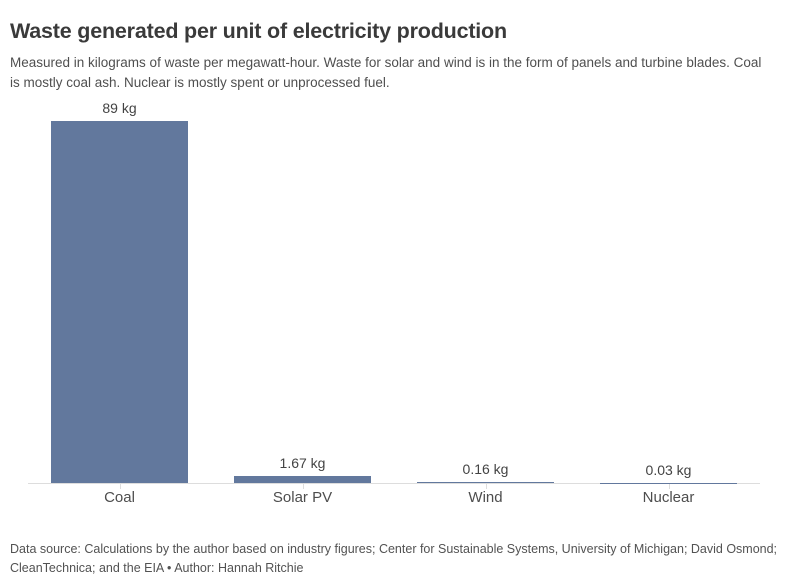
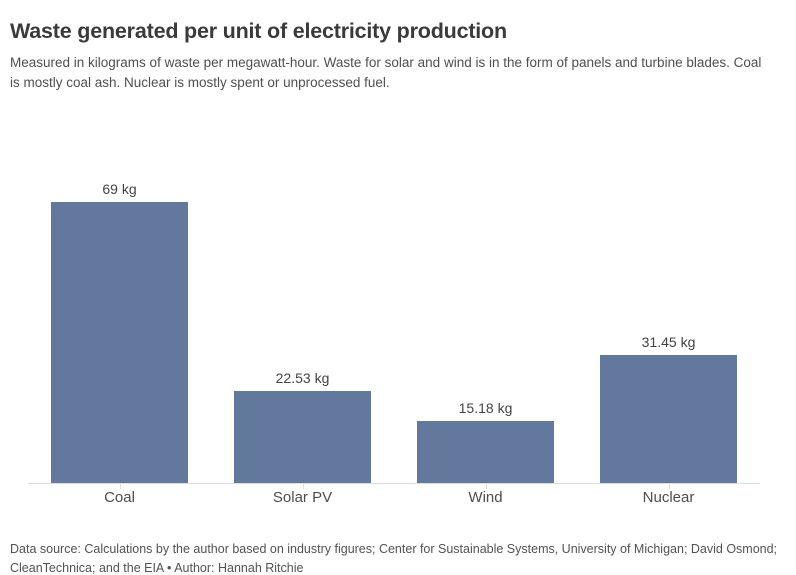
Coal: 89 -> 69
Solar PV: 1.67 -> 22.53
Wind: 0.16 -> 15.18
Nuclear: 0.03 -> 31.45
